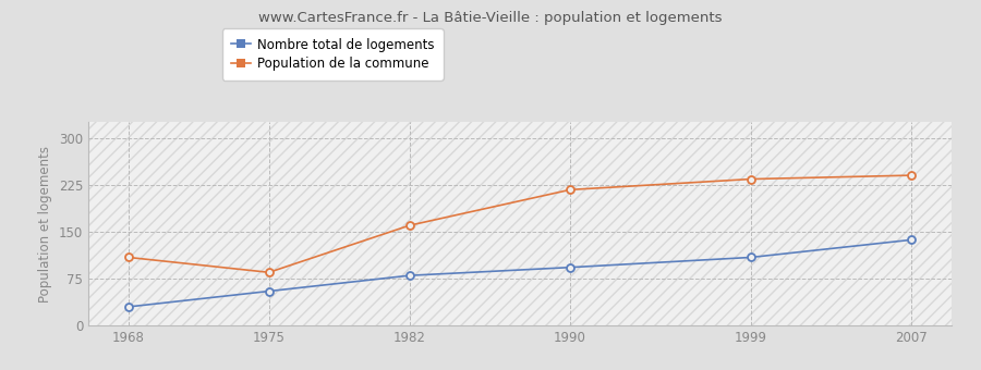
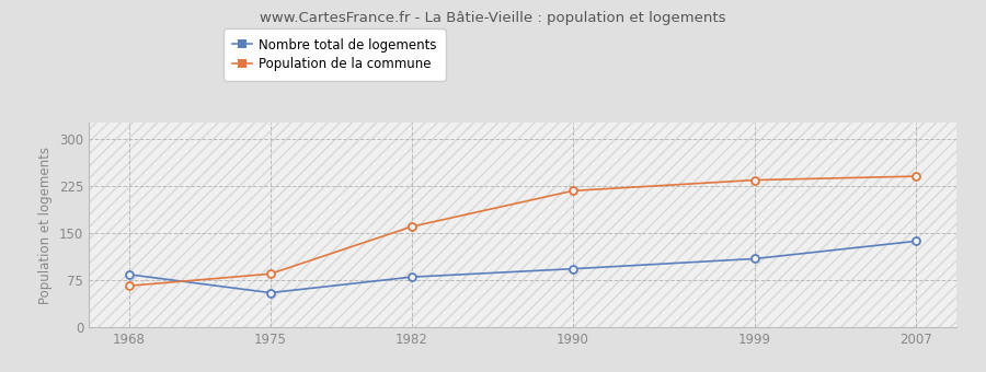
Nombre total de logements/1968: 30 -> 84
Population de la commune/1968: 109 -> 66
